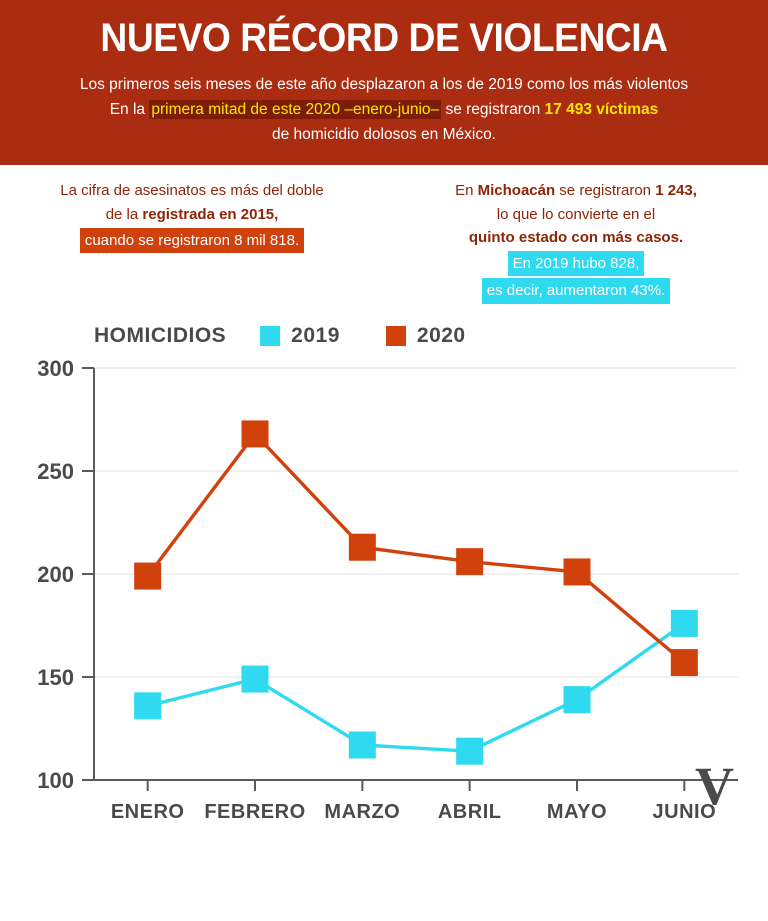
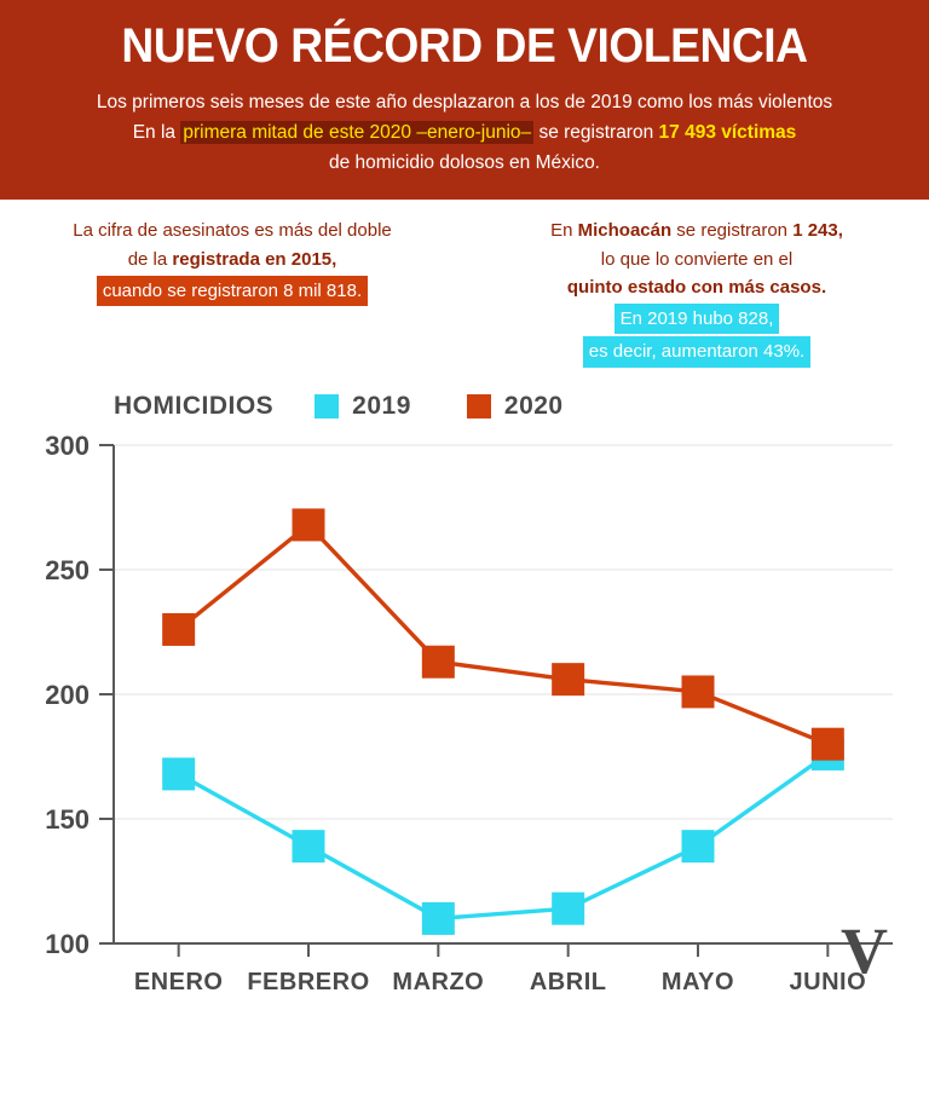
2019/ENERO: 136 -> 168
2020/ENERO: 199 -> 226
2019/FEBRERO: 149 -> 139
2019/MARZO: 117 -> 110
2020/JUNIO: 157 -> 180
